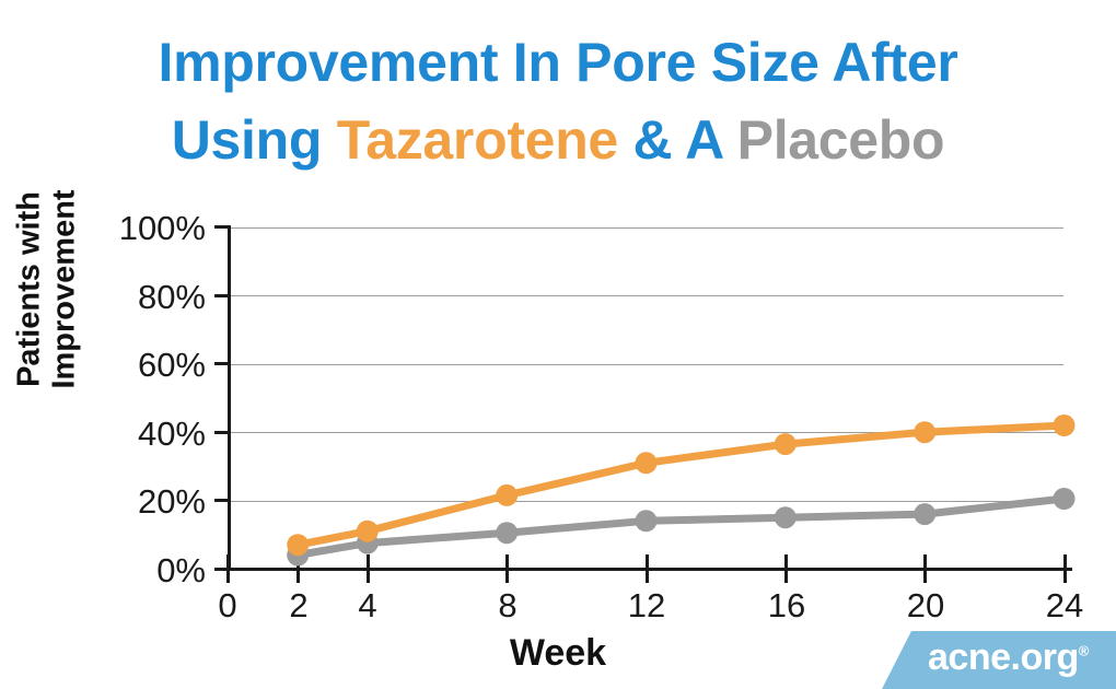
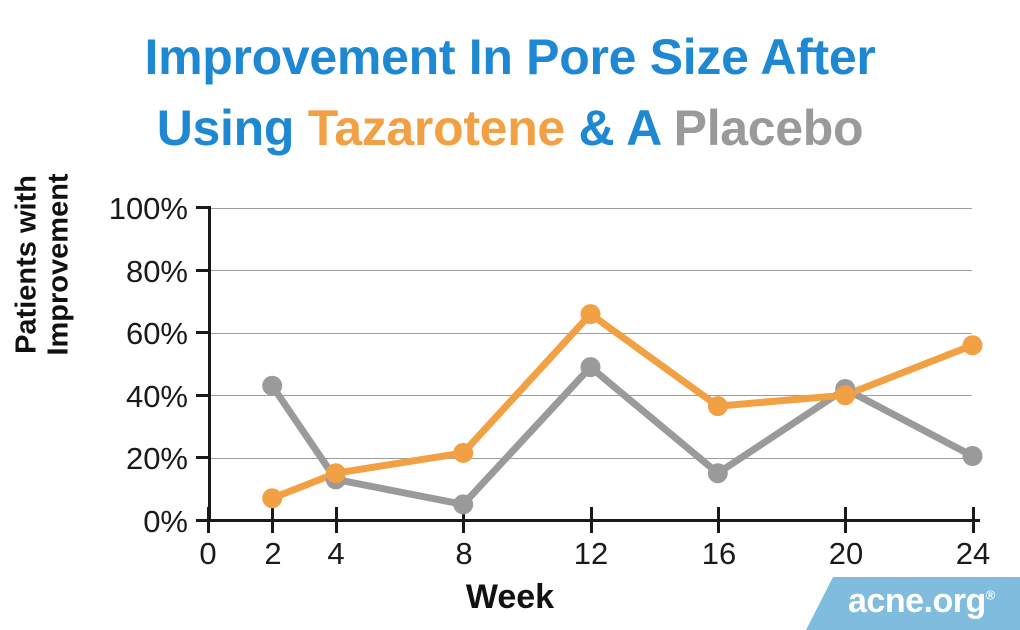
Placebo/2: 4% -> 43%
Tazarotene/4: 11% -> 15%
Placebo/4: 8% -> 13%
Placebo/8: 10% -> 5%
Tazarotene/12: 31% -> 66%
Placebo/12: 14% -> 49%
Placebo/20: 16% -> 42%
Tazarotene/24: 42% -> 56%
